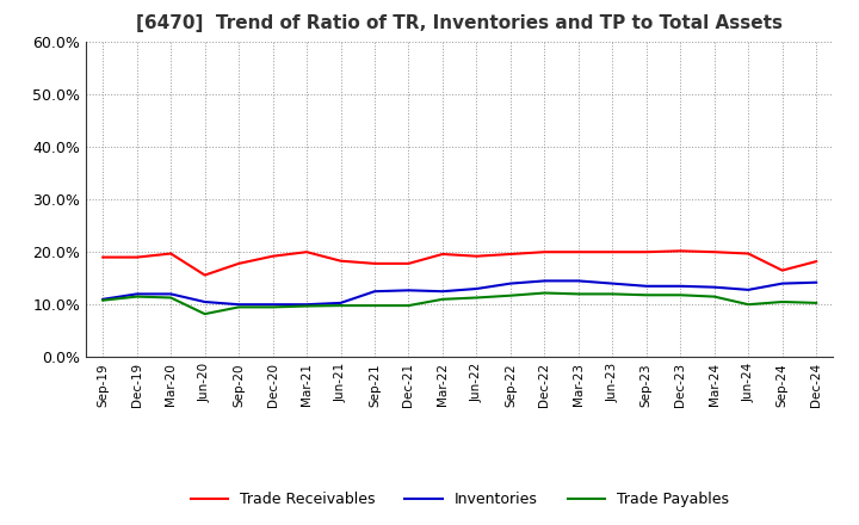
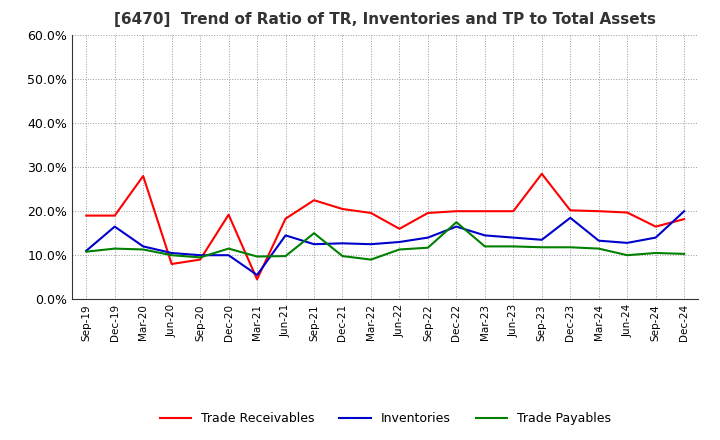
Inventories/Dec-19: 12.0% -> 16.5%
Trade Receivables/Mar-20: 19.7% -> 28.0%
Trade Receivables/Jun-20: 15.6% -> 8.0%
Trade Payables/Jun-20: 8.2% -> 10.0%
Trade Receivables/Sep-20: 17.8% -> 9.0%
Trade Payables/Dec-20: 9.5% -> 11.5%
Trade Receivables/Mar-21: 20.0% -> 4.5%
Inventories/Mar-21: 10.0% -> 5.5%
Inventories/Jun-21: 10.3% -> 14.5%
Trade Receivables/Sep-21: 17.8% -> 22.5%
Trade Payables/Sep-21: 9.8% -> 15.0%
Trade Receivables/Dec-21: 17.8% -> 20.5%
Trade Payables/Mar-22: 11.0% -> 9.0%
Trade Receivables/Jun-22: 19.2% -> 16.0%
Inventories/Dec-22: 14.5% -> 16.5%
Trade Payables/Dec-22: 12.2% -> 17.5%
Trade Receivables/Sep-23: 20.0% -> 28.5%
Inventories/Dec-23: 13.5% -> 18.5%
Inventories/Dec-24: 14.2% -> 20.0%
